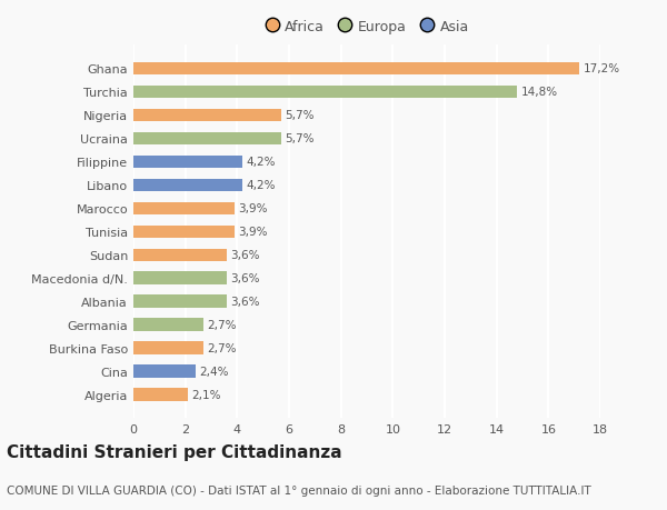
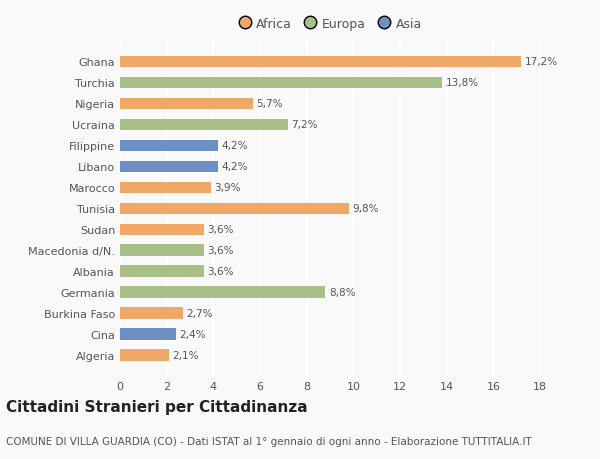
Turchia: 14,8% -> 13,8%
Ucraina: 5,7% -> 7,2%
Tunisia: 3,9% -> 9,8%
Germania: 2,7% -> 8,8%
